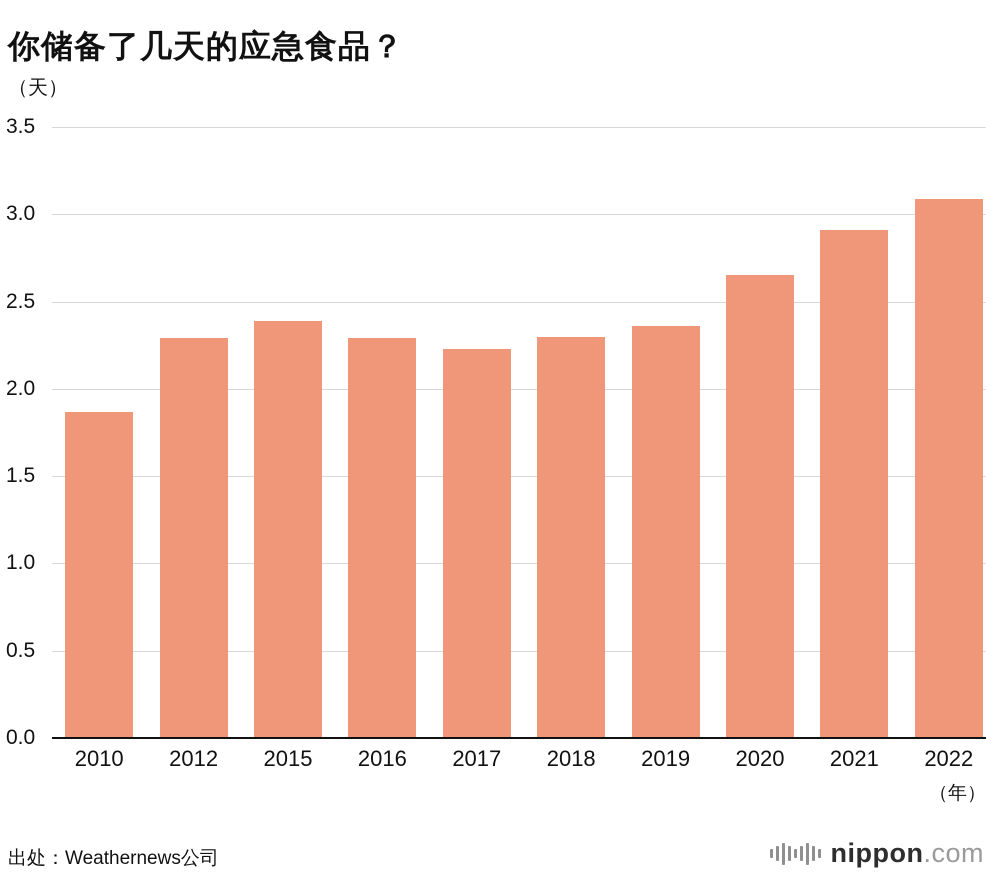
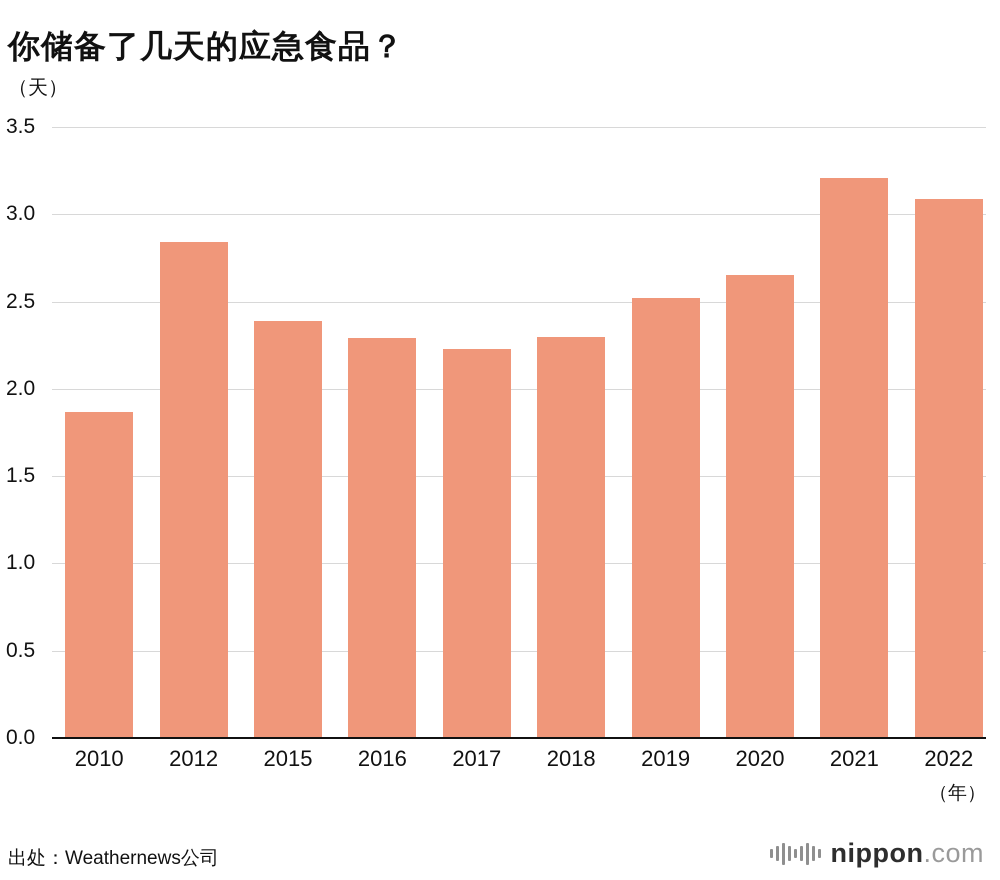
2012: 2.29 -> 2.84
2019: 2.36 -> 2.52
2021: 2.91 -> 3.21
